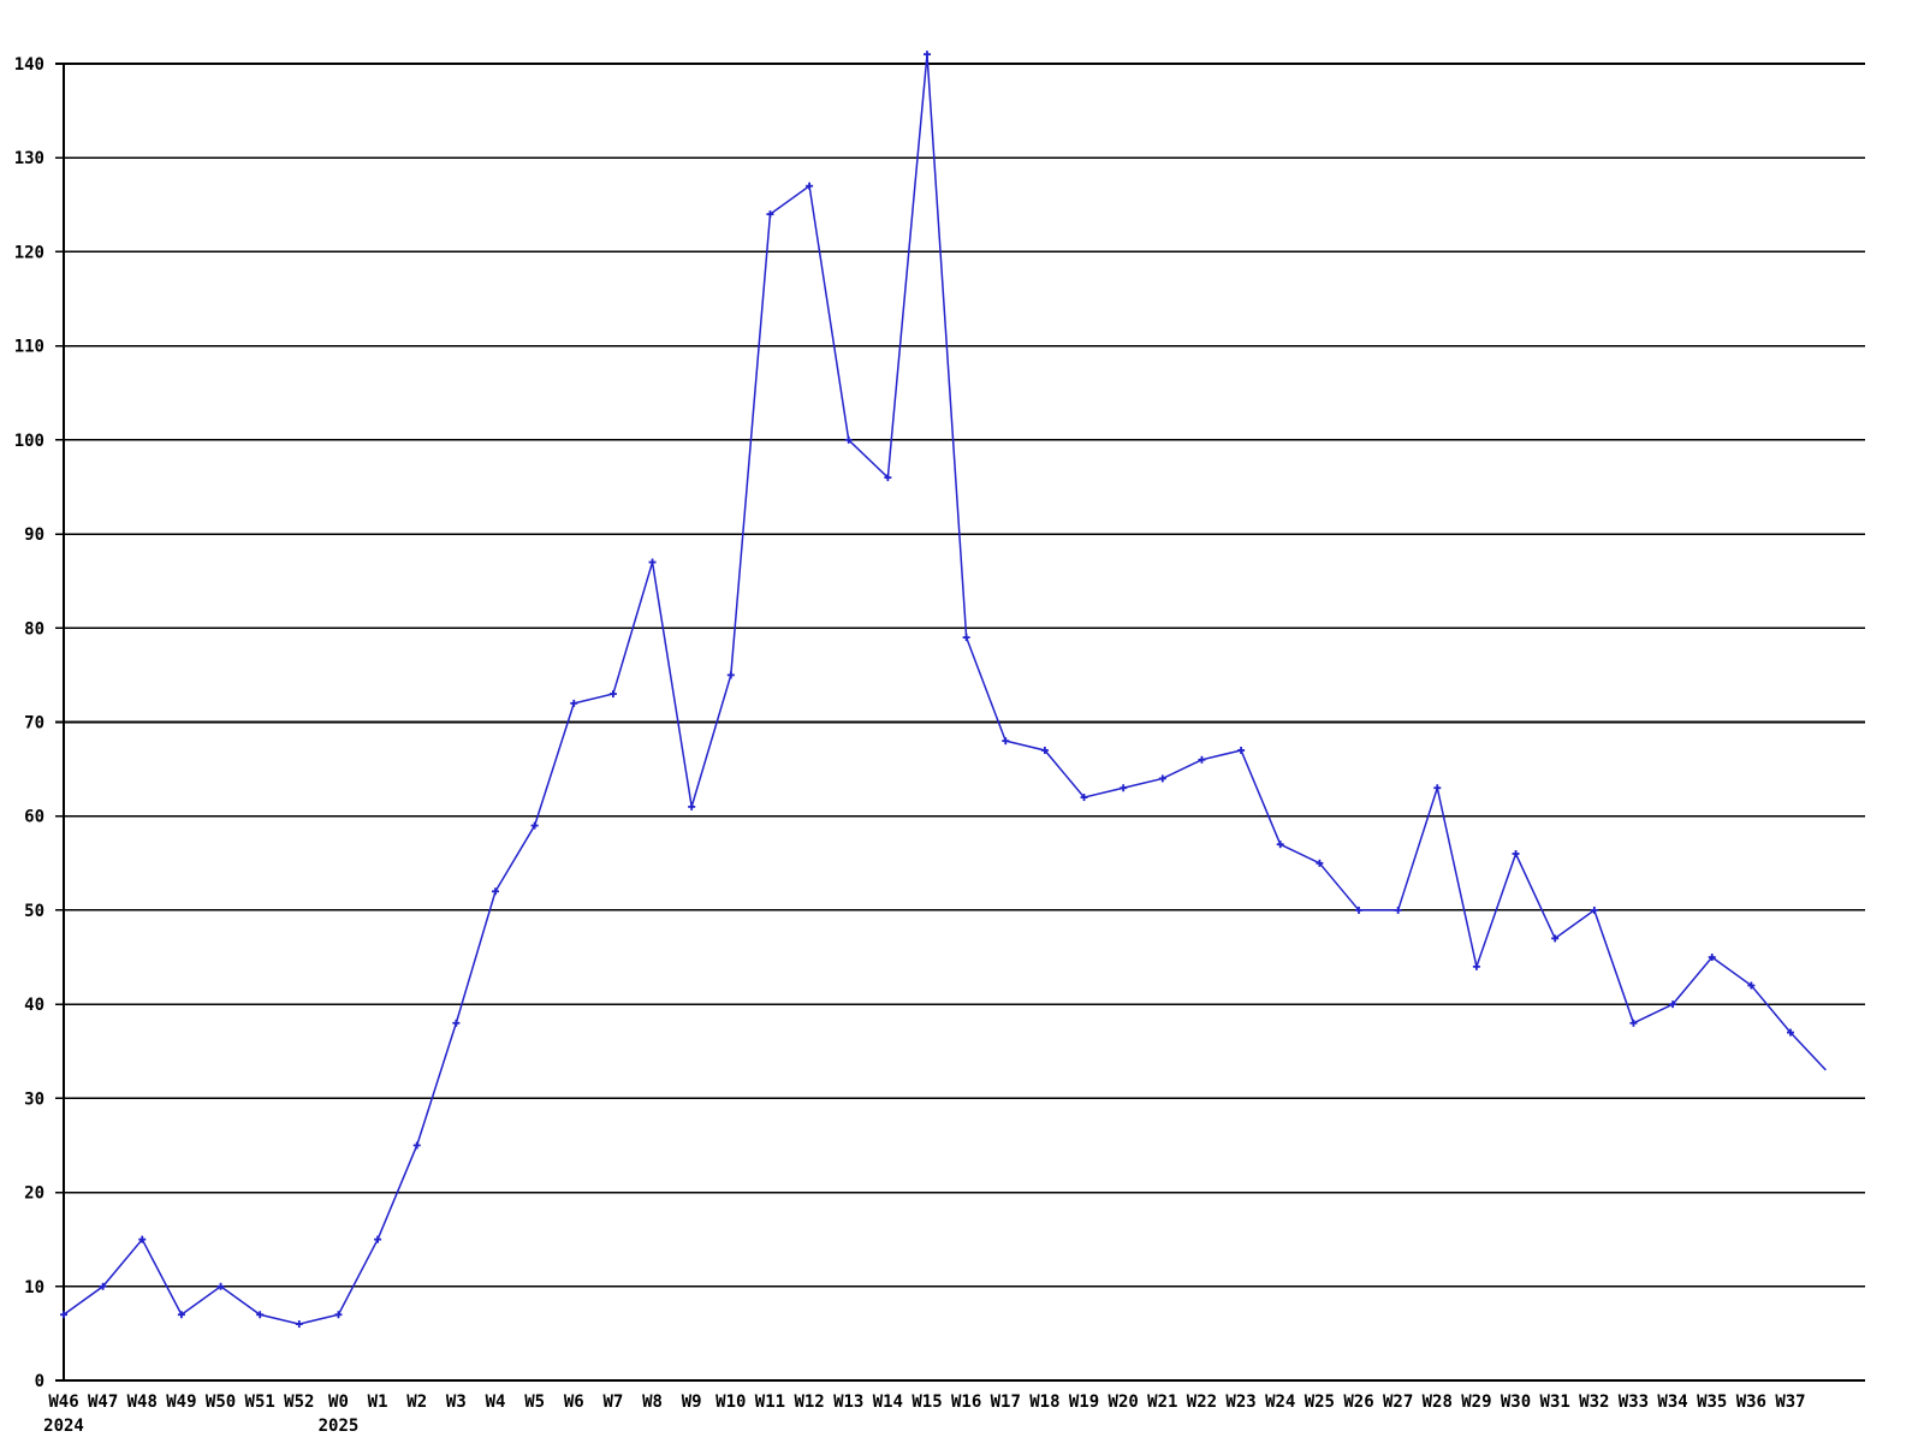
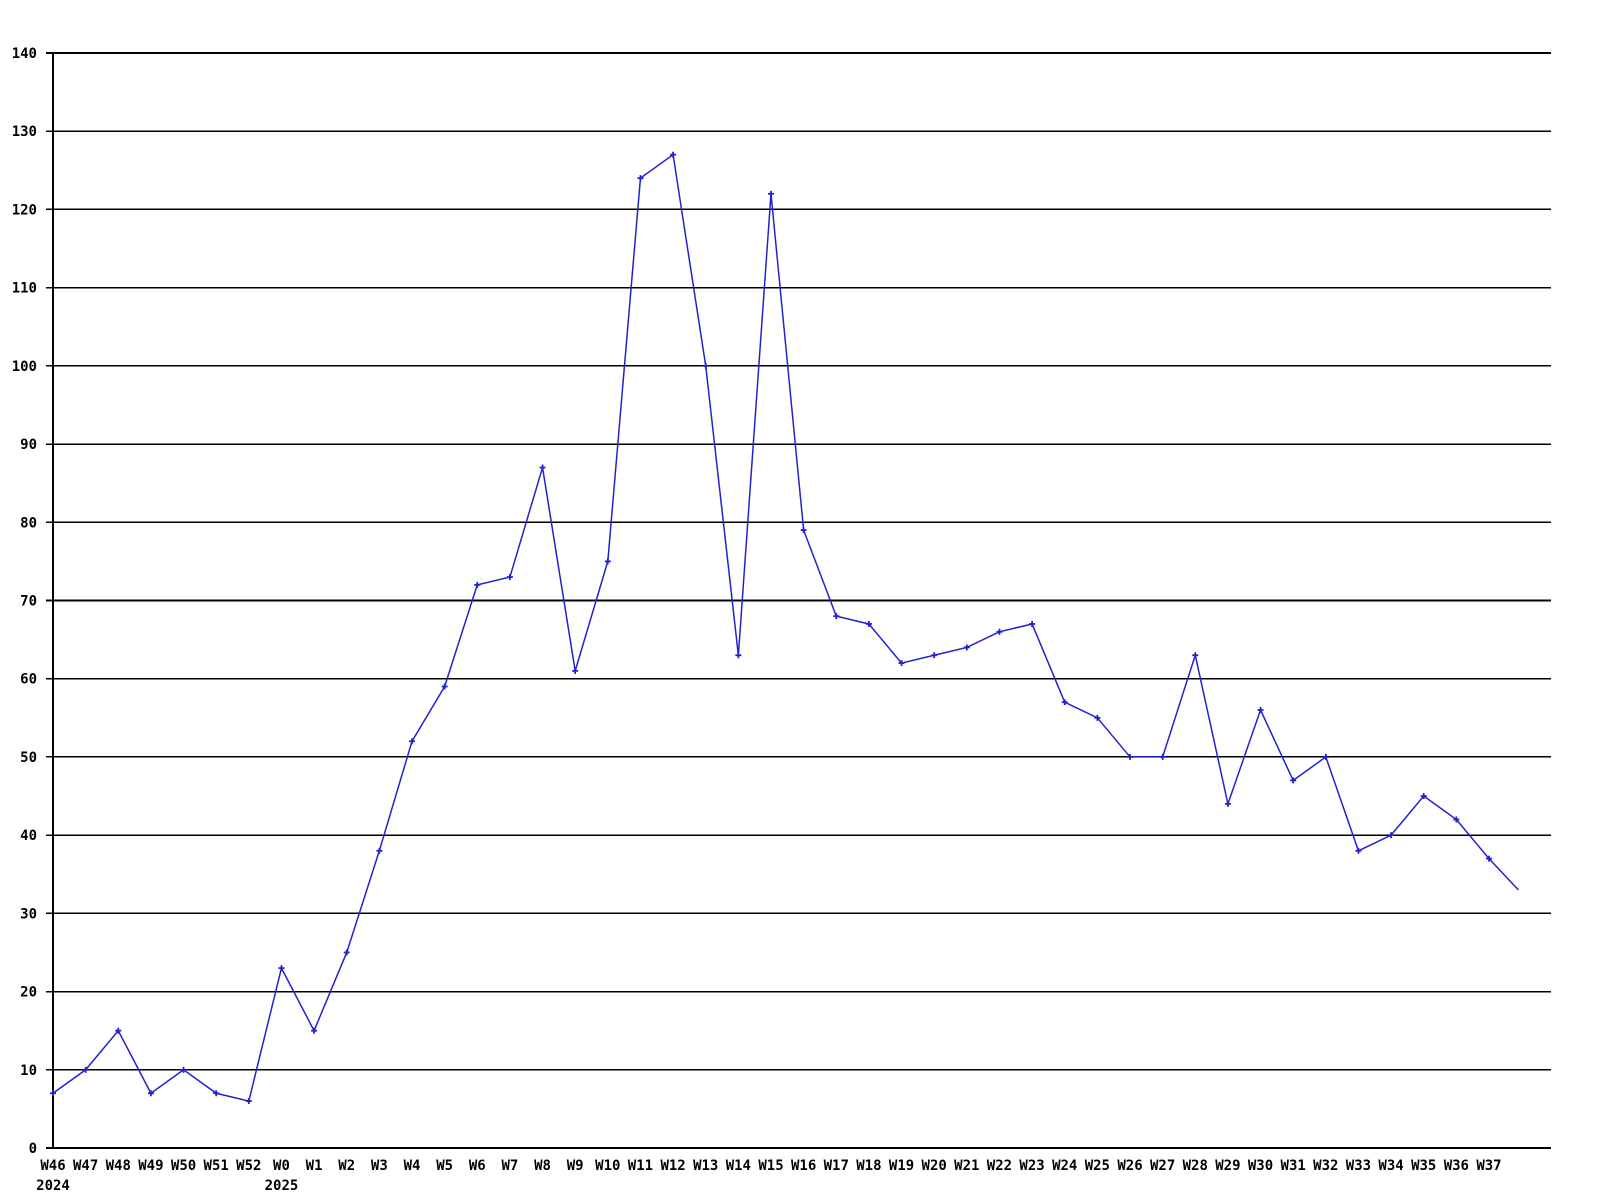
W0: 7 -> 23
W14: 96 -> 63
W15: 141 -> 122
